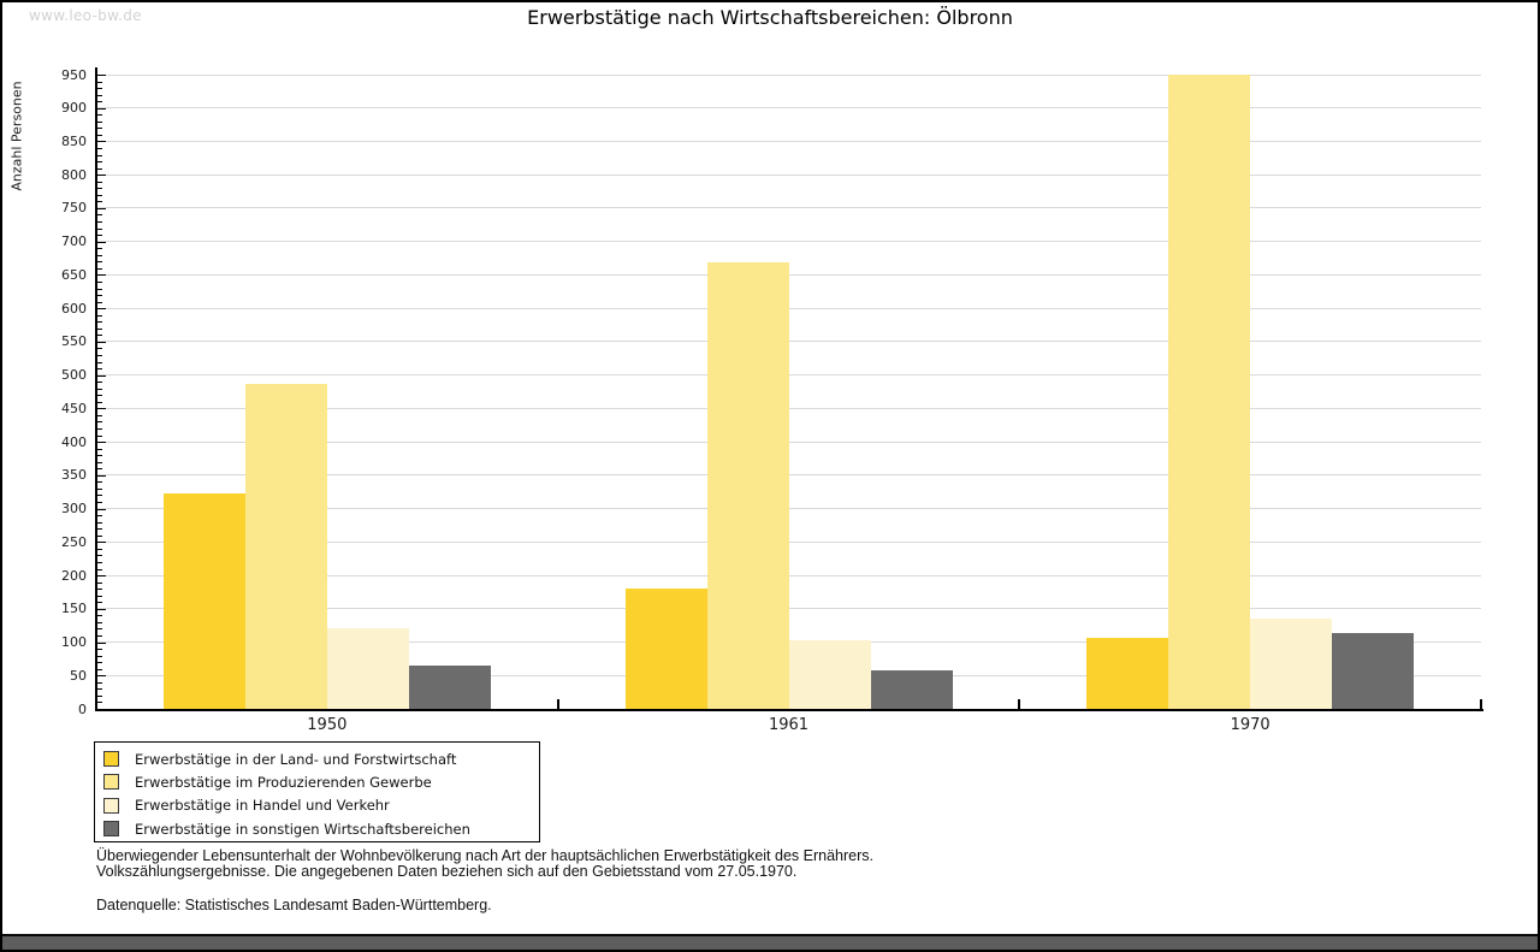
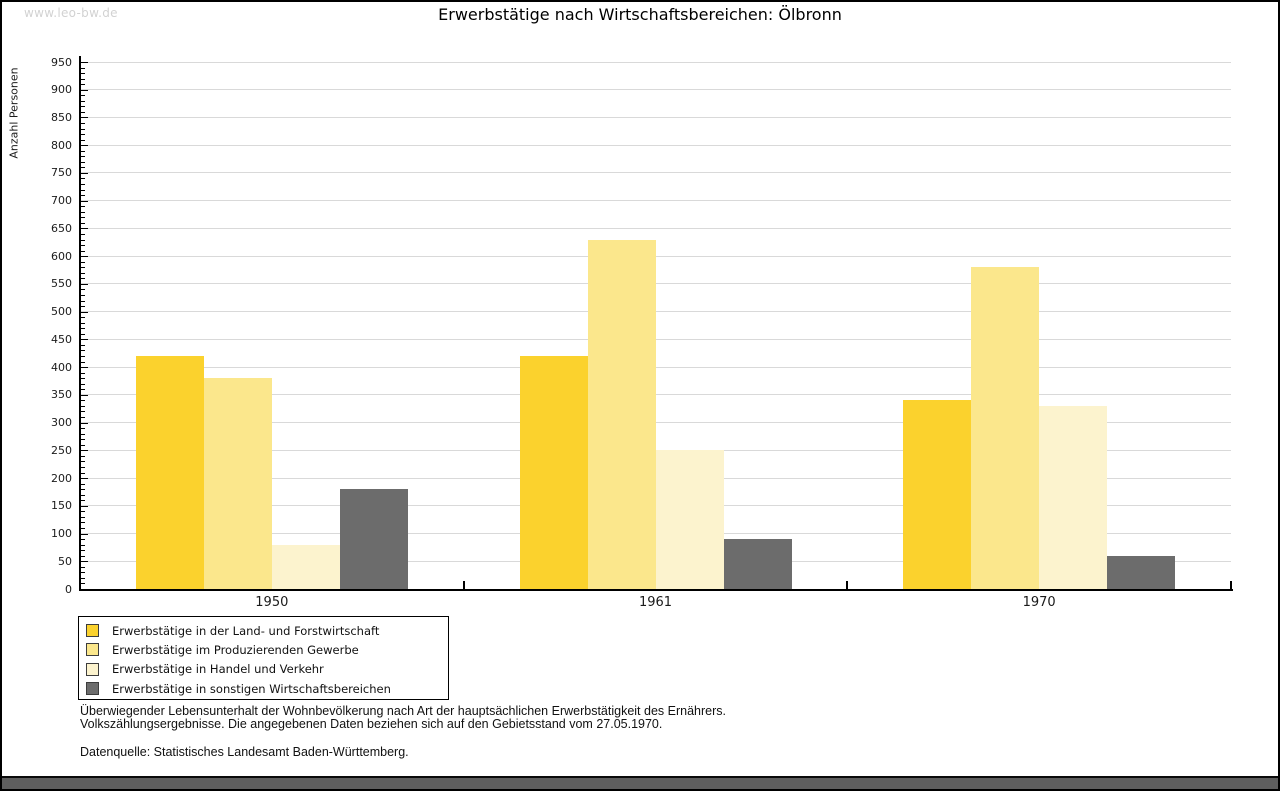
Erwerbstätige in der Land- und Forstwirtschaft/1950: 320 -> 420
Erwerbstätige im Produzierenden Gewerbe/1950: 490 -> 380
Erwerbstätige in Handel und Verkehr/1950: 120 -> 80
Erwerbstätige in sonstigen Wirtschaftsbereichen/1950: 60 -> 180
Erwerbstätige in der Land- und Forstwirtschaft/1961: 180 -> 420
Erwerbstätige im Produzierenden Gewerbe/1961: 670 -> 630
Erwerbstätige in Handel und Verkehr/1961: 100 -> 250
Erwerbstätige in sonstigen Wirtschaftsbereichen/1961: 60 -> 90
Erwerbstätige in der Land- und Forstwirtschaft/1970: 110 -> 340
Erwerbstätige im Produzierenden Gewerbe/1970: 950 -> 580
Erwerbstätige in Handel und Verkehr/1970: 140 -> 330
Erwerbstätige in sonstigen Wirtschaftsbereichen/1970: 110 -> 60
